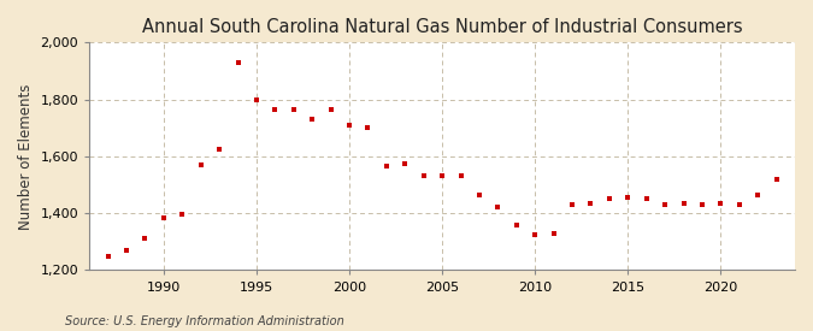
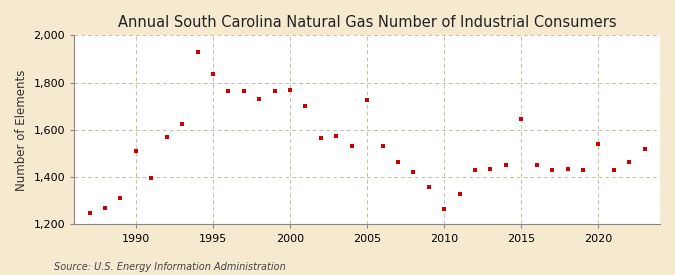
1990: 1,385 -> 1,510
1995: 1,800 -> 1,835
2000: 1,710 -> 1,770
2005: 1,530 -> 1,725
2010: 1,325 -> 1,265
2015: 1,455 -> 1,645
2020: 1,435 -> 1,540
